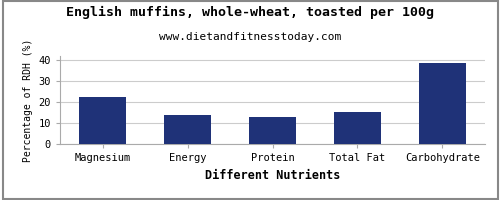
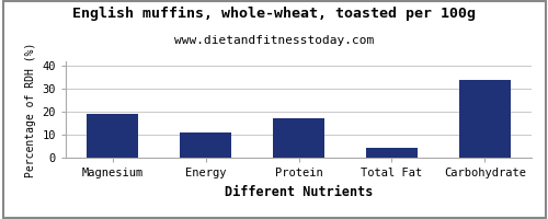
Magnesium: 22.5 -> 19.0
Energy: 14.0 -> 11.0
Protein: 13.0 -> 17.0
Total Fat: 15.5 -> 4.5
Carbohydrate: 38.5 -> 34.0
